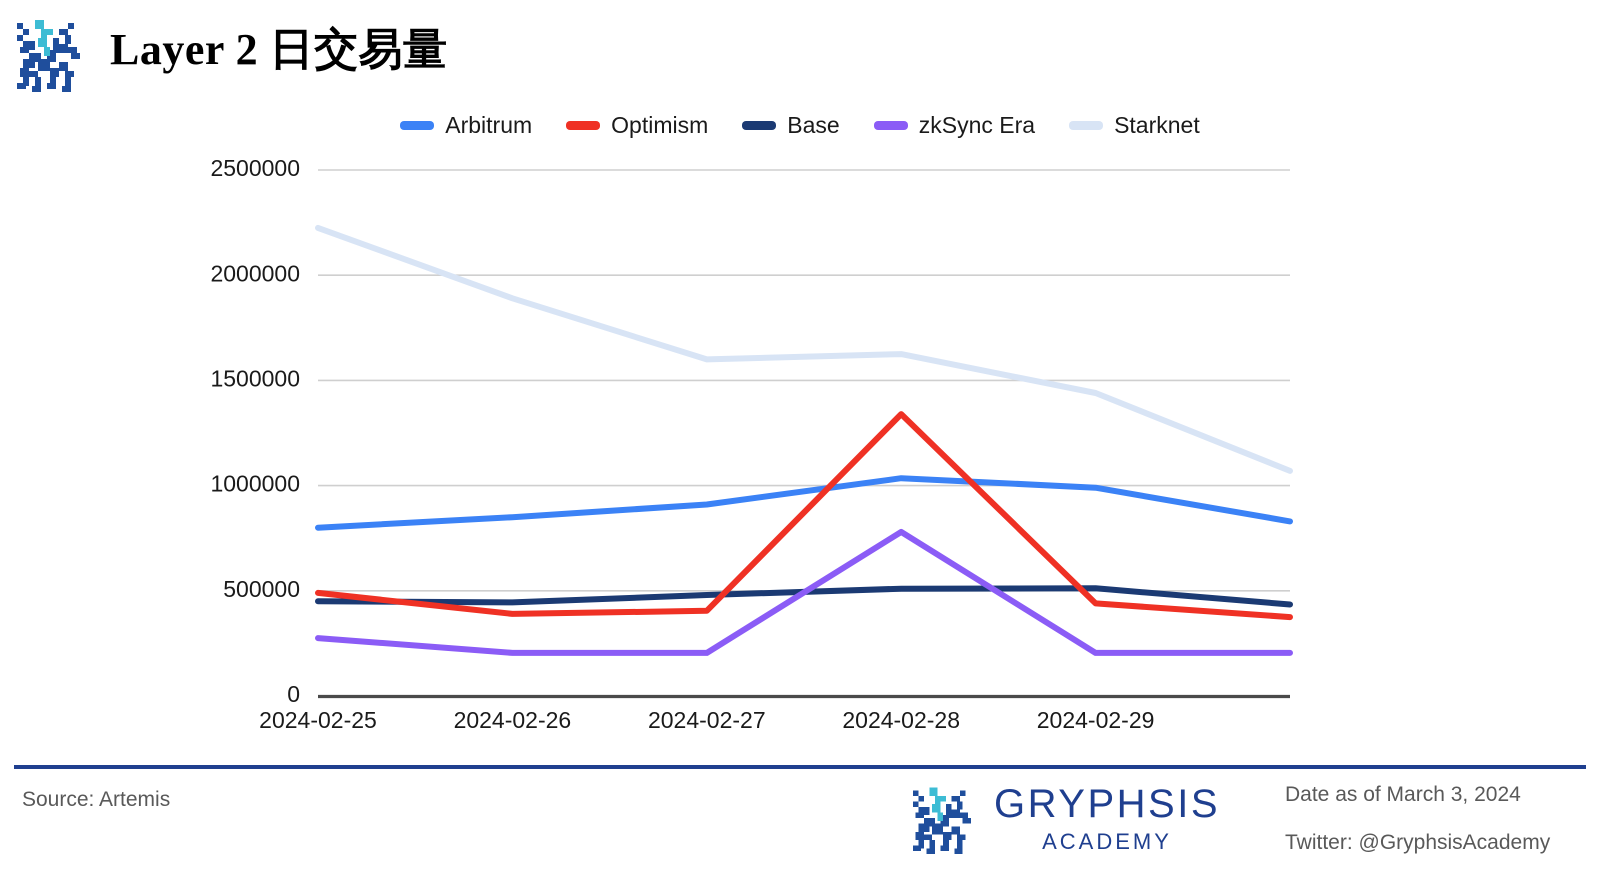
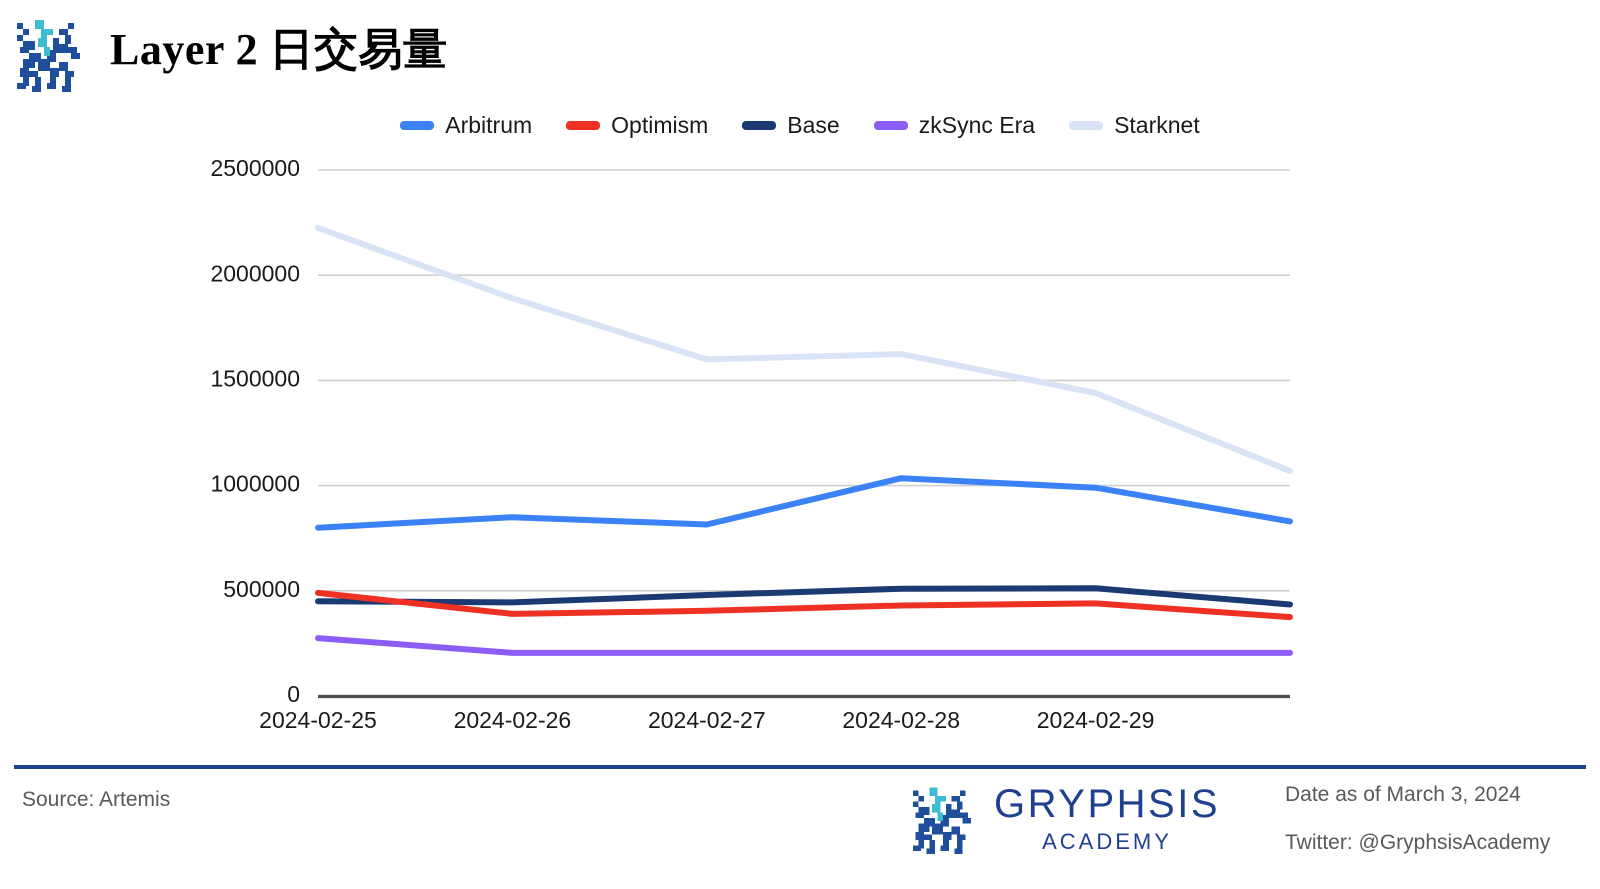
Arbitrum/2024-02-27: 910000 -> 820000
Optimism/2024-02-28: 1340000 -> 430000
zkSync Era/2024-02-28: 780000 -> 200000
